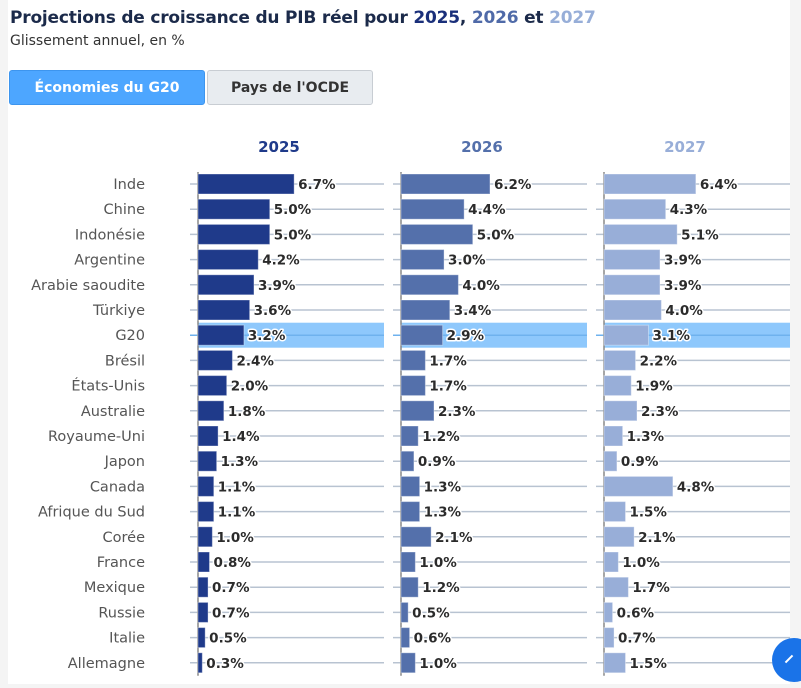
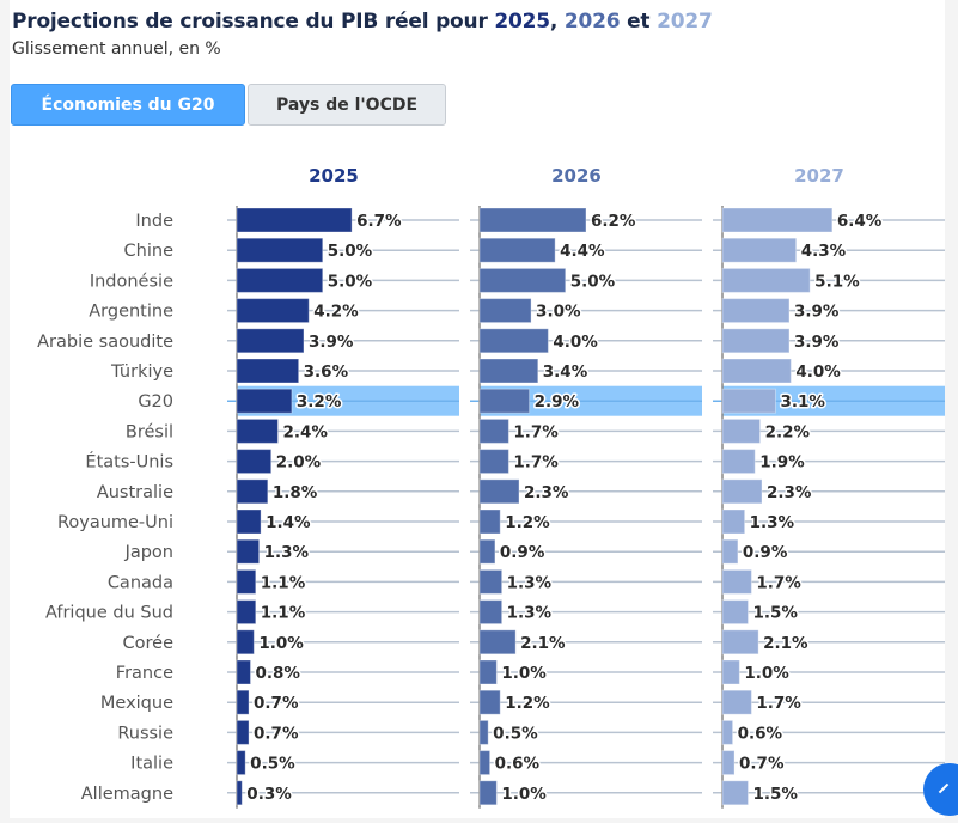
2027/Canada: 4.8% -> 1.7%
